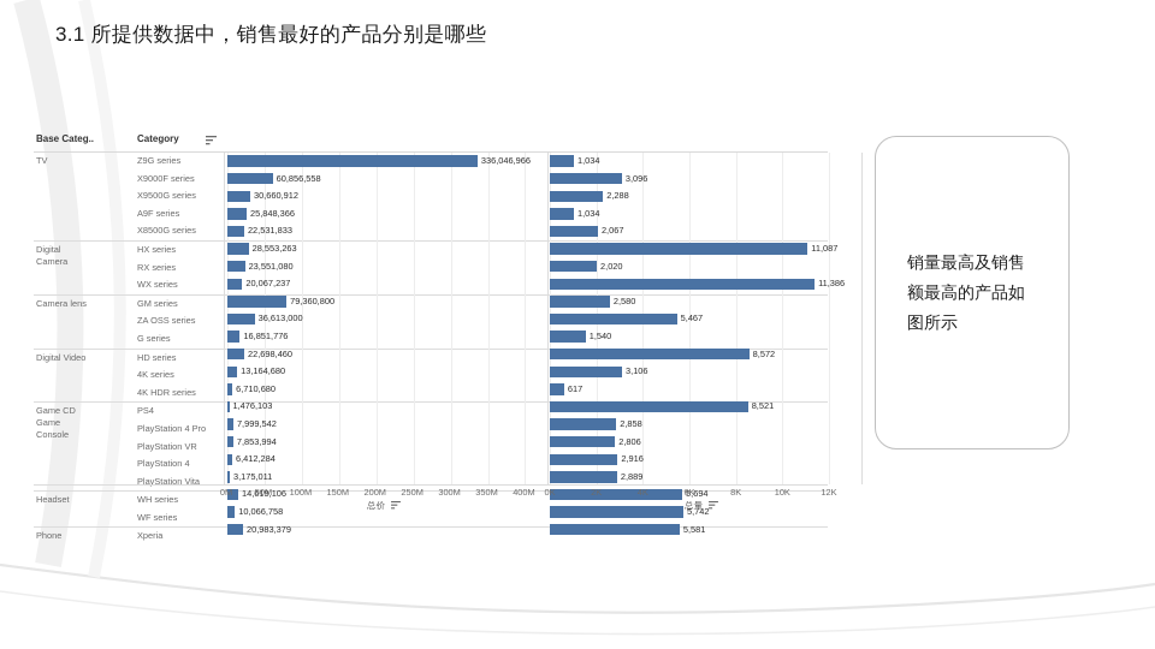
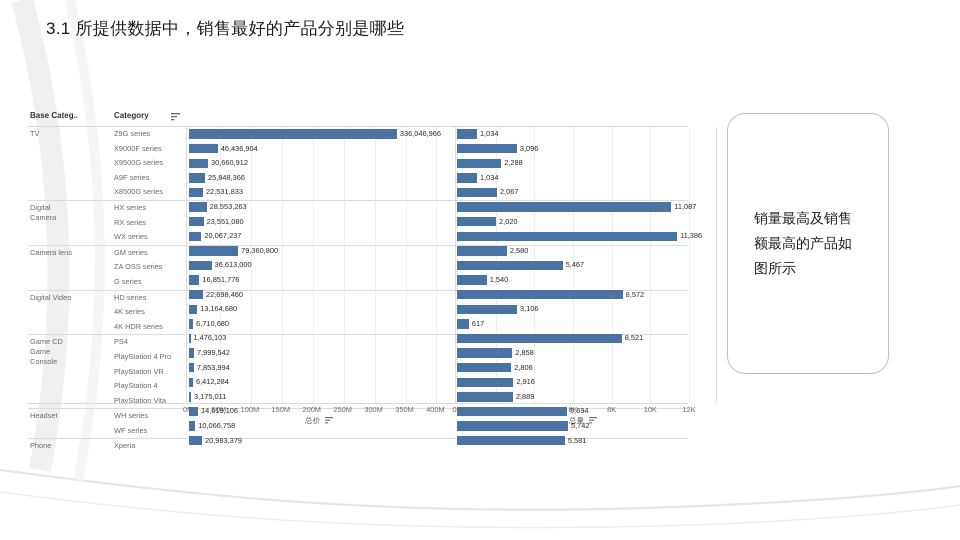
总价/X9000F series: 60,856,558 -> 46,436,904
